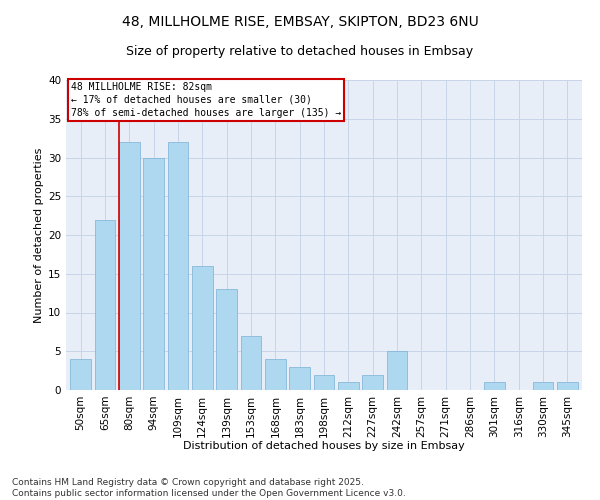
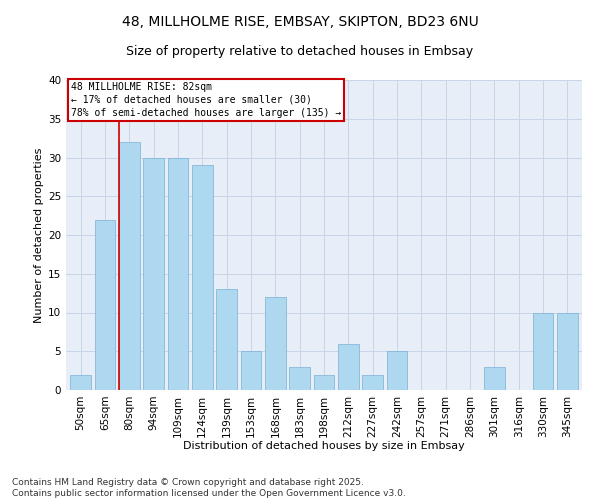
50sqm: 4 -> 2
109sqm: 32 -> 30
124sqm: 16 -> 29
153sqm: 7 -> 5
168sqm: 4 -> 12
212sqm: 1 -> 6
301sqm: 1 -> 3
330sqm: 1 -> 10
345sqm: 1 -> 10
